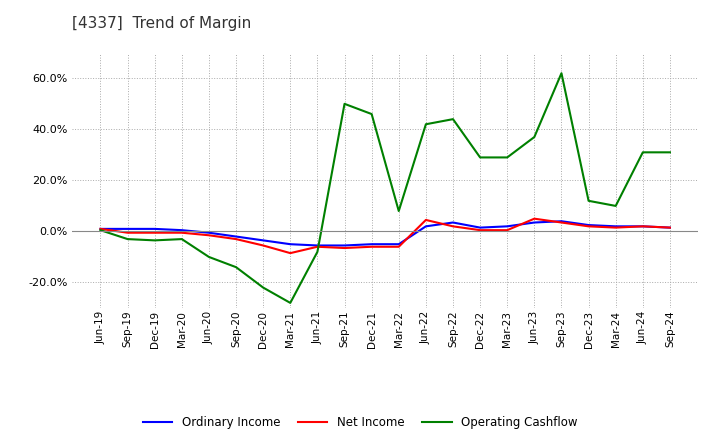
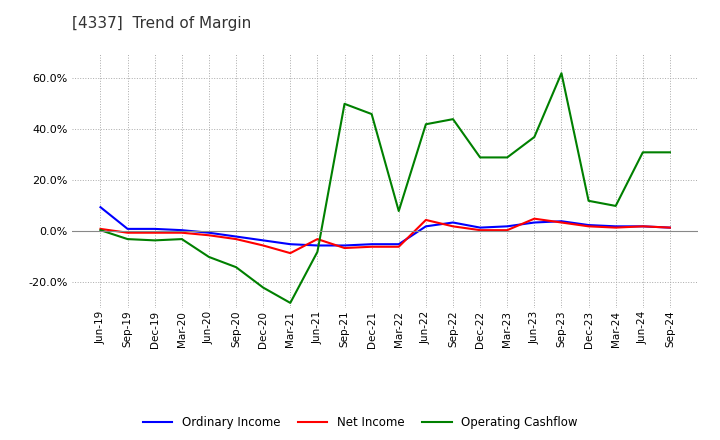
Ordinary Income/Jun-19: 1.0% -> 9.5%
Net Income/Jun-21: -6.0% -> -3.0%
